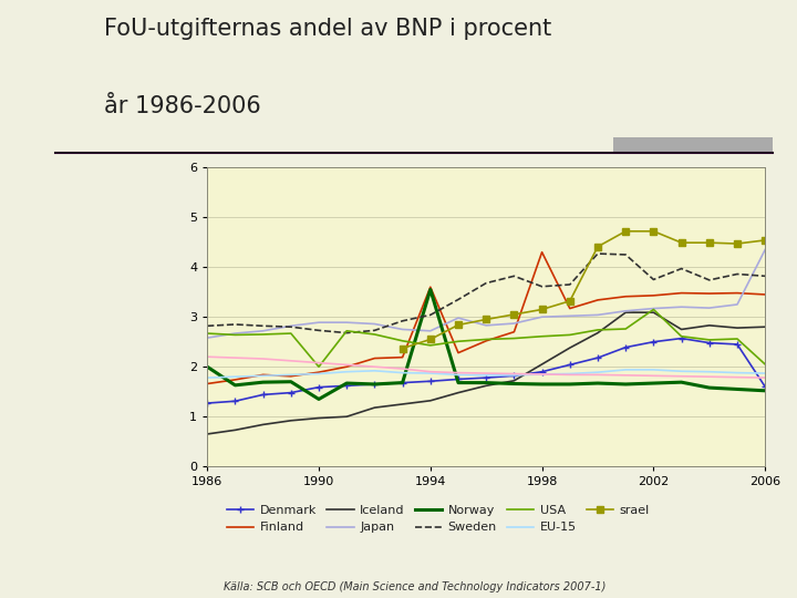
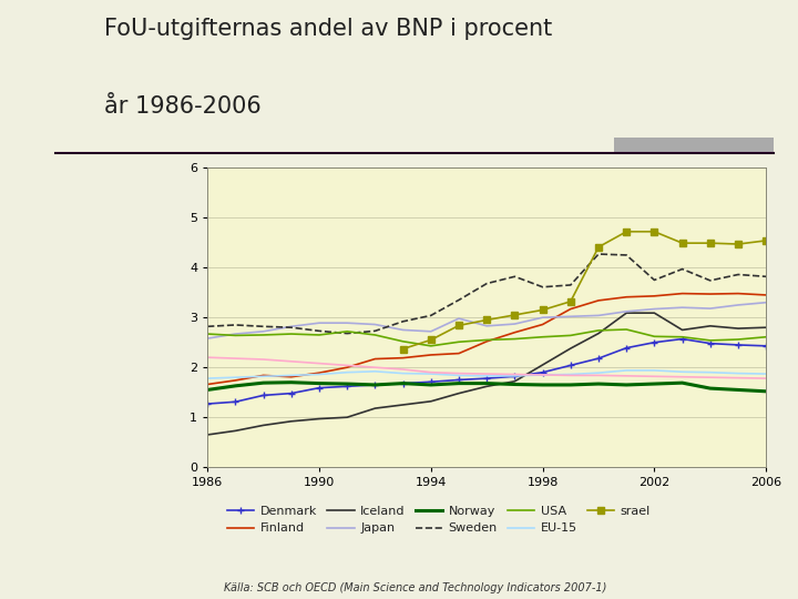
Norway/1986: 2.00 -> 1.55
Norway/1990: 1.35 -> 1.68
USA/1990: 2.00 -> 2.65
Finland/1994: 3.60 -> 2.25
Norway/1994: 3.55 -> 1.65
Finland/1998: 4.30 -> 2.86
USA/2002: 3.15 -> 2.62
Denmark/2006: 1.60 -> 2.43
Japan/2006: 4.35 -> 3.30
USA/2006: 2.05 -> 2.61
